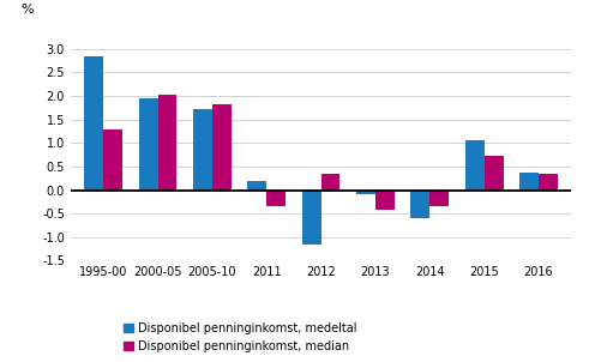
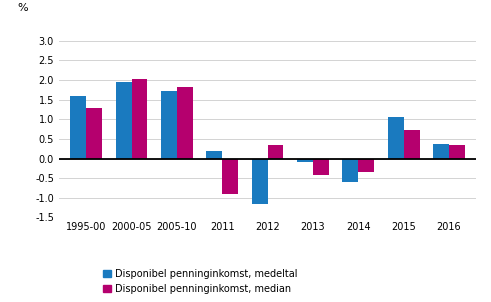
Disponibel penninginkomst, medeltal/1995-00: 2.85 -> 1.60
Disponibel penninginkomst, median/2011: -0.35 -> -0.90
